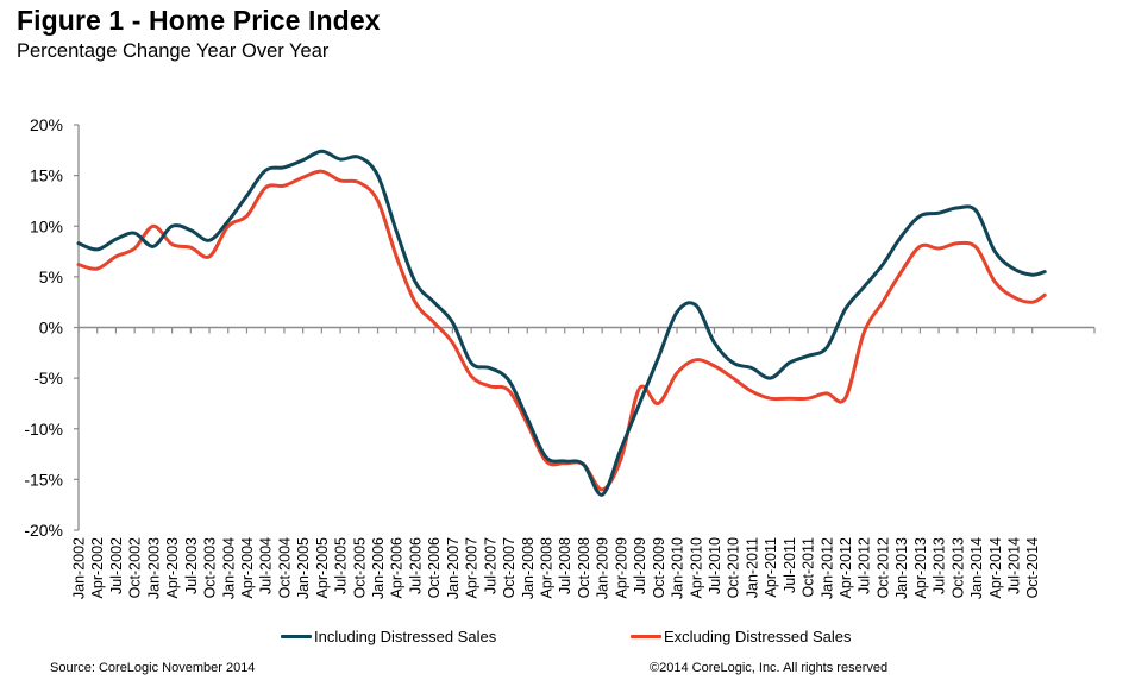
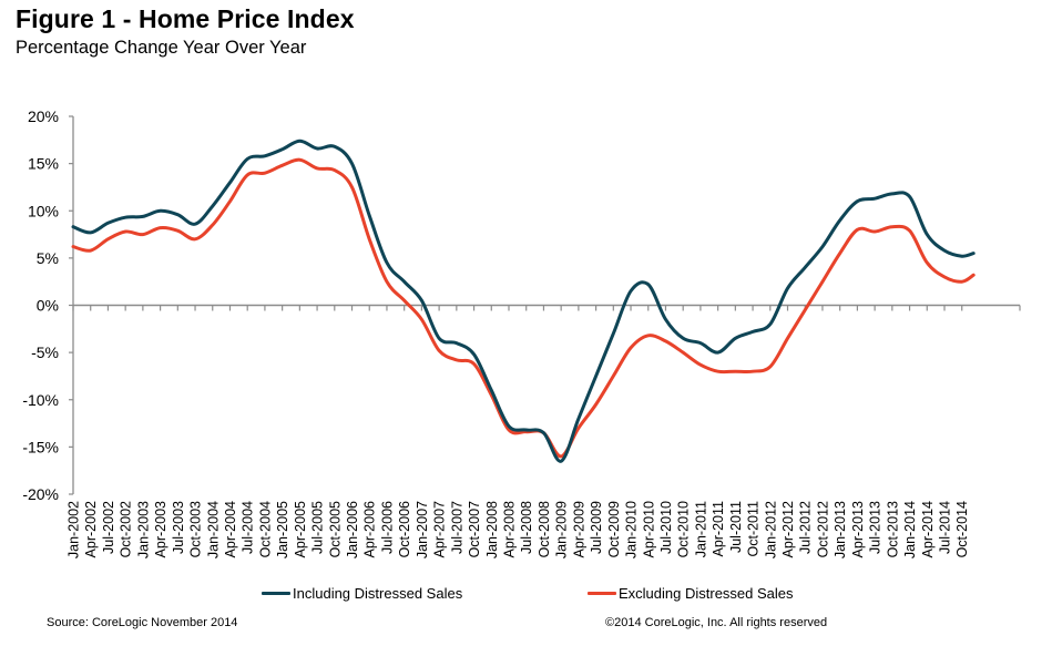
Including Distressed Sales/Jan-2003: 8% -> 9%
Excluding Distressed Sales/Jan-2003: 10% -> 8%
Excluding Distressed Sales/Jan-2004: 10% -> 8%
Excluding Distressed Sales/Jul-2009: -6% -> -10%
Excluding Distressed Sales/Apr-2012: -7% -> -4%
